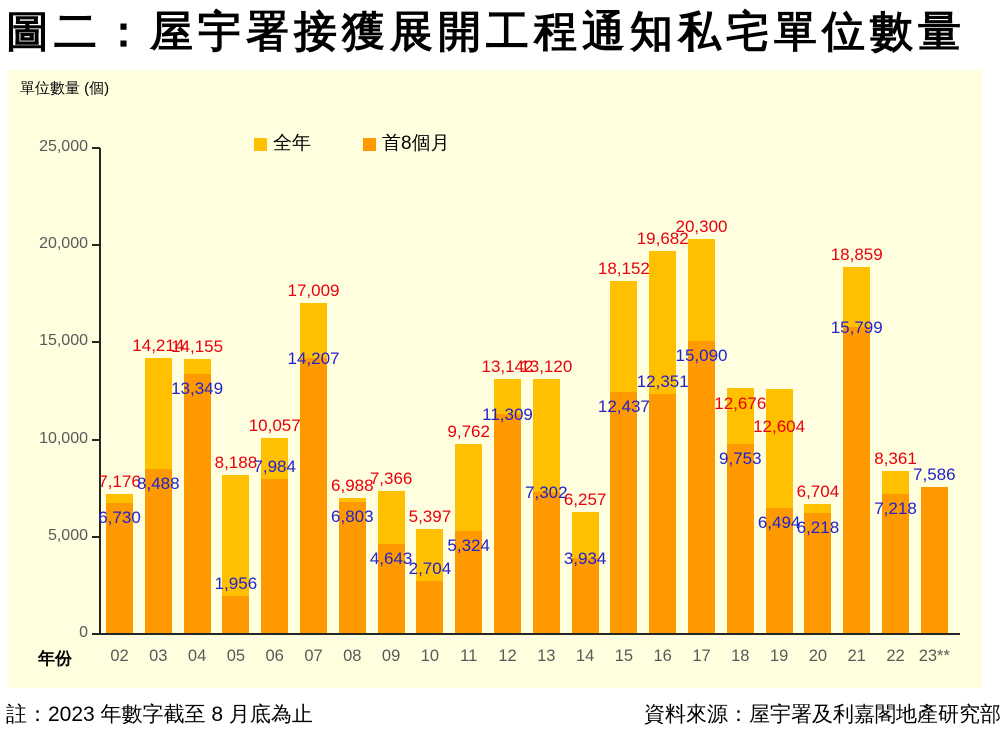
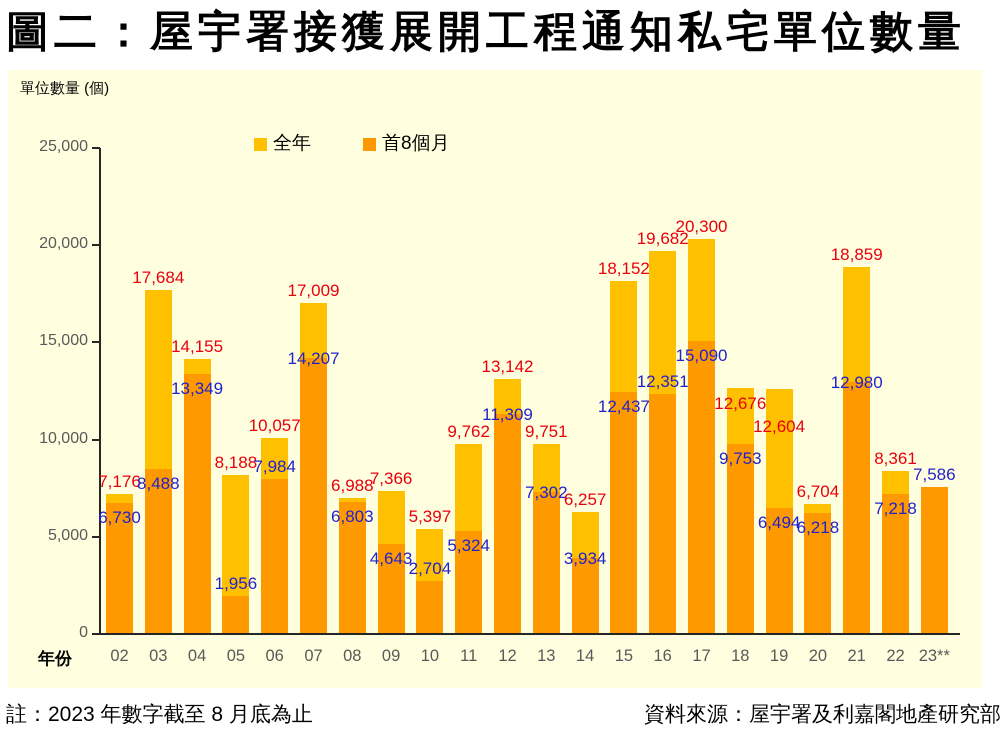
全年/03: 14,214 -> 17,684
全年/13: 13,120 -> 9,751
首8個月/21: 15,799 -> 12,980
